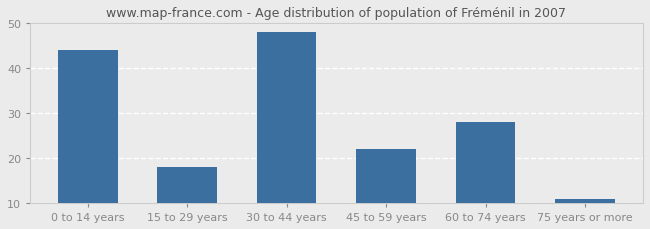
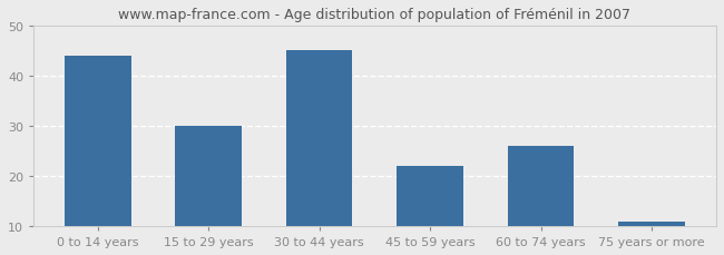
15 to 29 years: 18 -> 30
30 to 44 years: 48 -> 45
60 to 74 years: 28 -> 26
